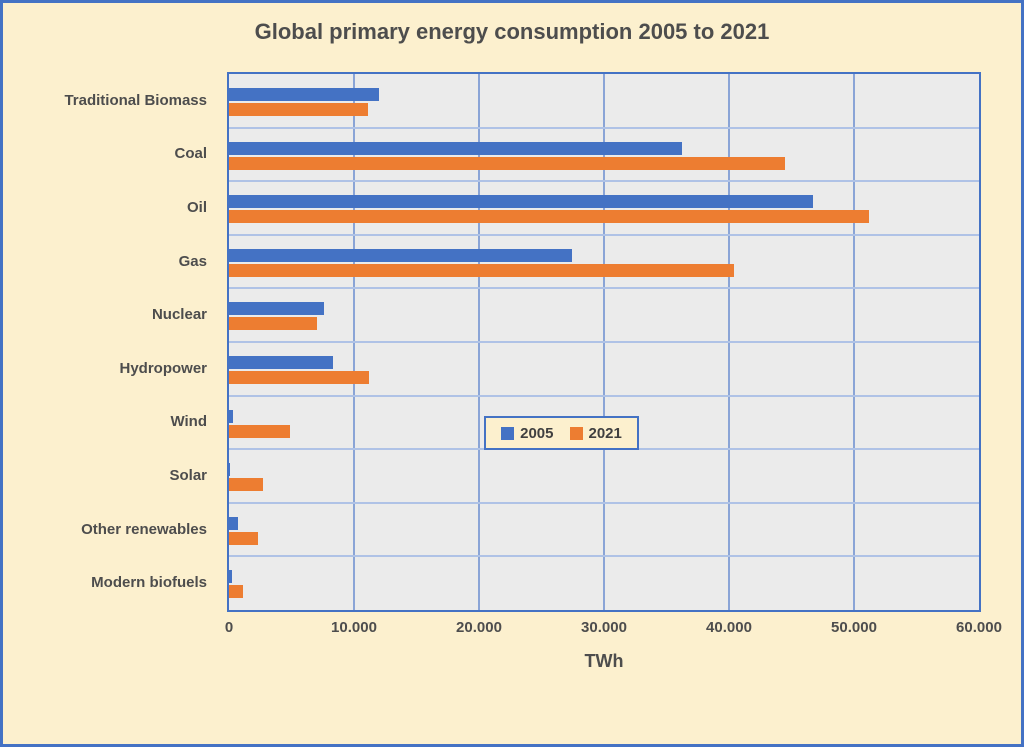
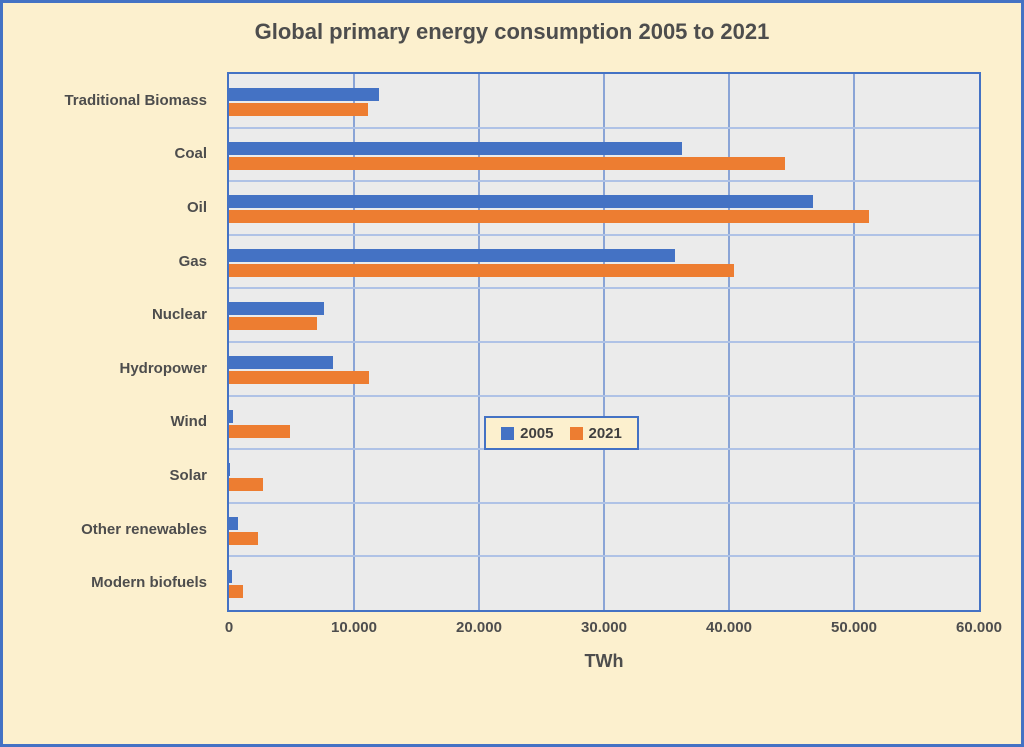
2005/Gas: 27400 -> 35700
